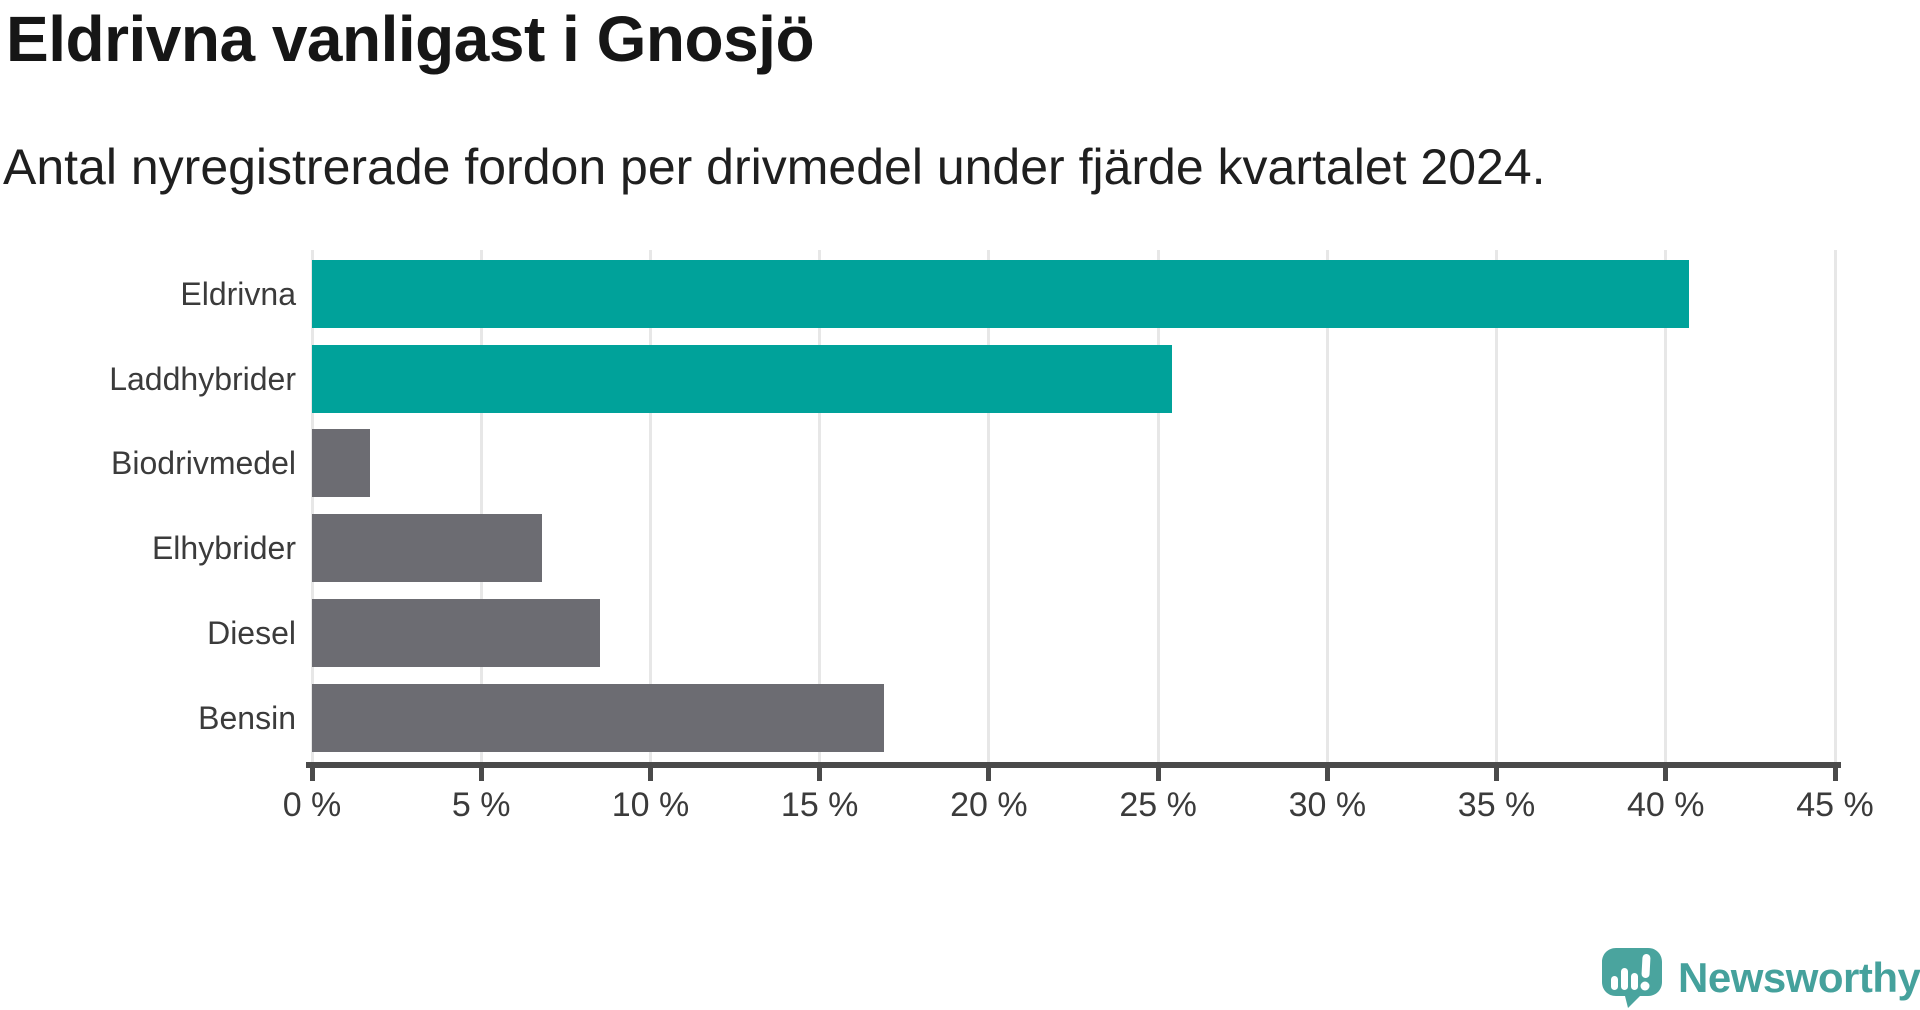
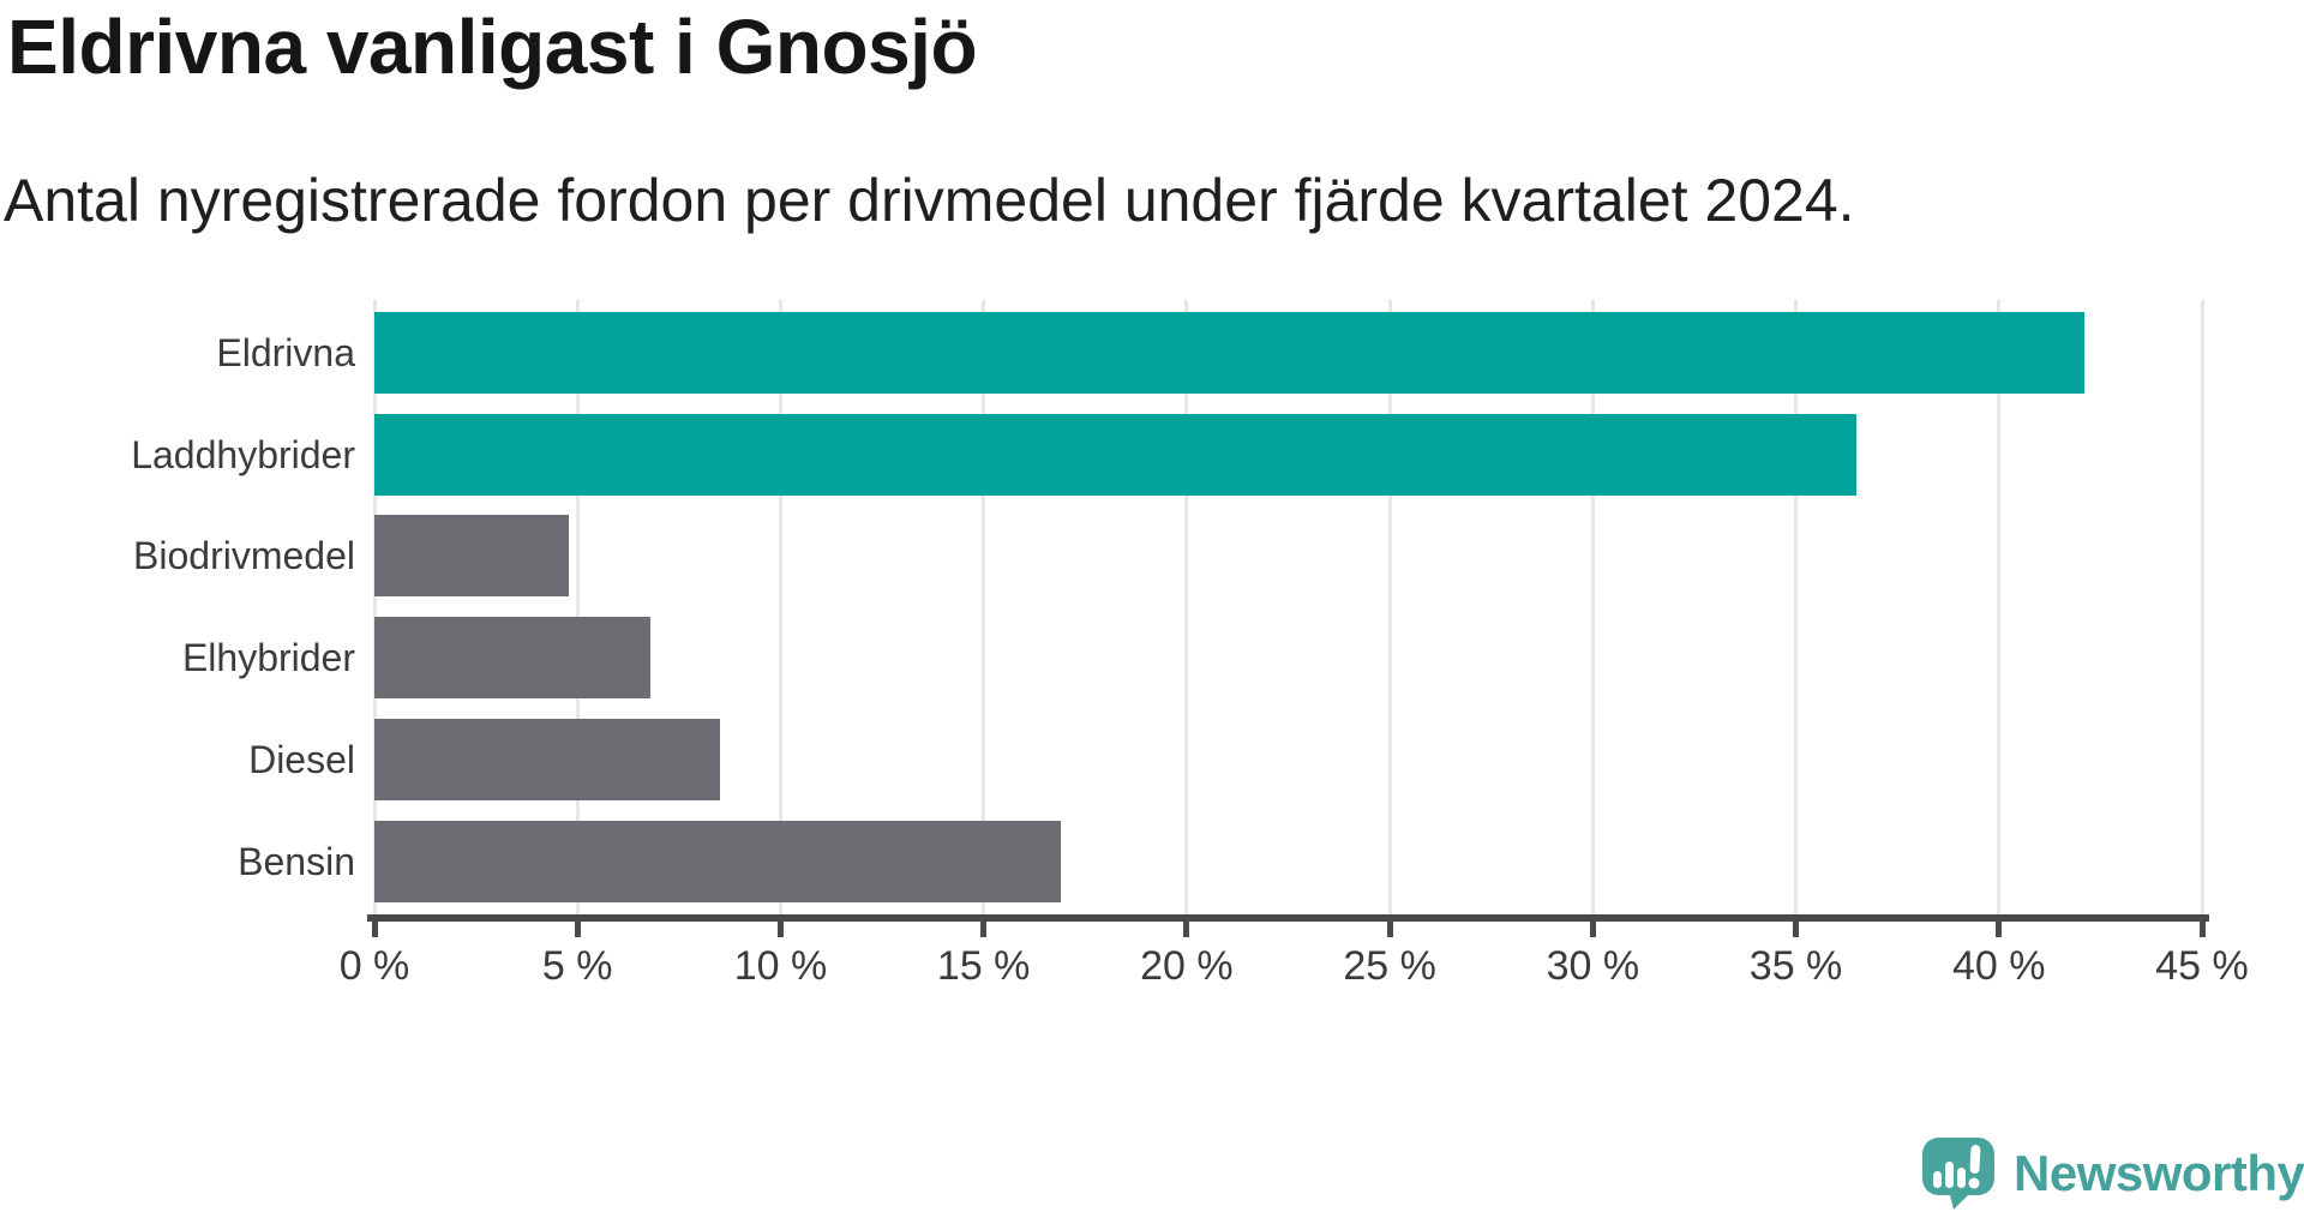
Eldrivna: 40.7% -> 42.1%
Laddhybrider: 25.4% -> 36.5%
Biodrivmedel: 1.7% -> 4.8%
